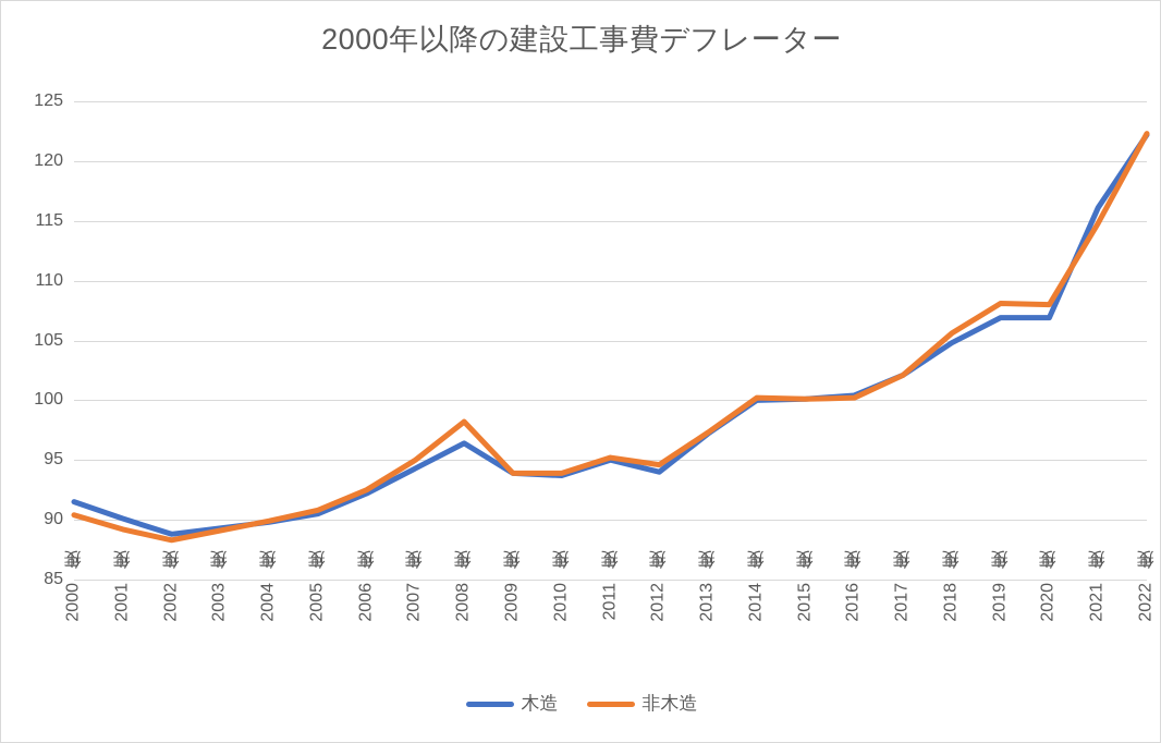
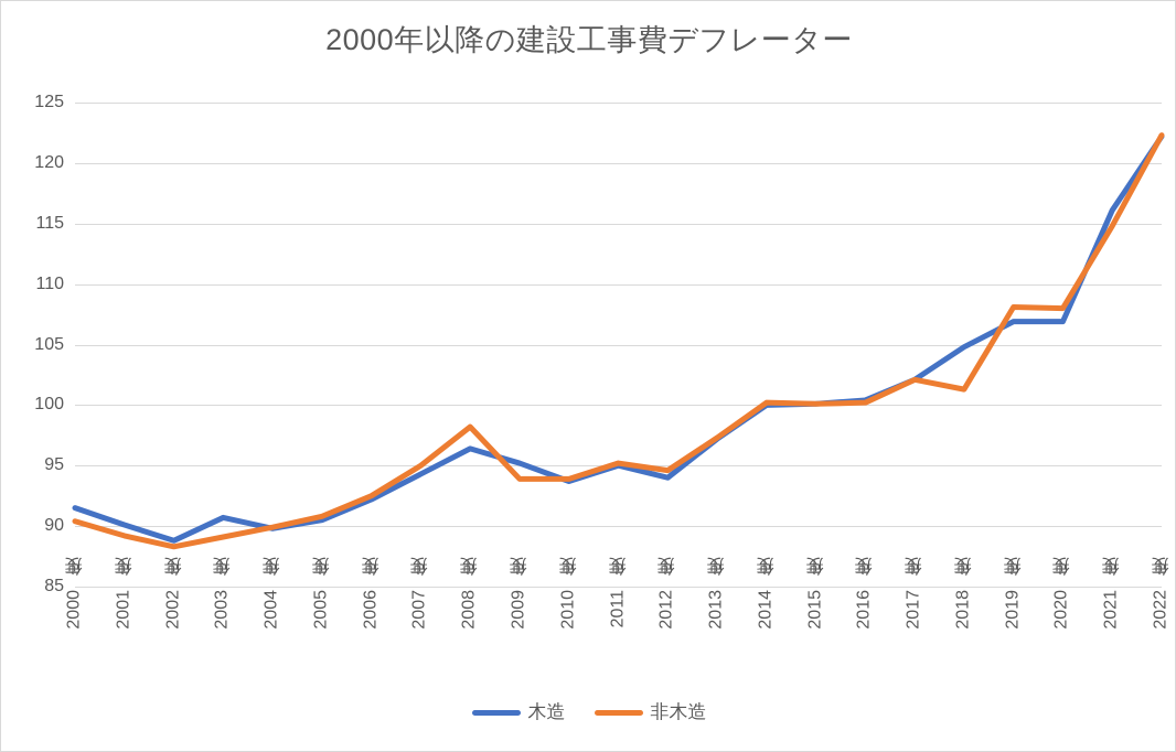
木造/2003年度: 89.3 -> 90.7
木造/2009年度: 93.9 -> 95.2
非木造/2018年度: 105.6 -> 101.3
